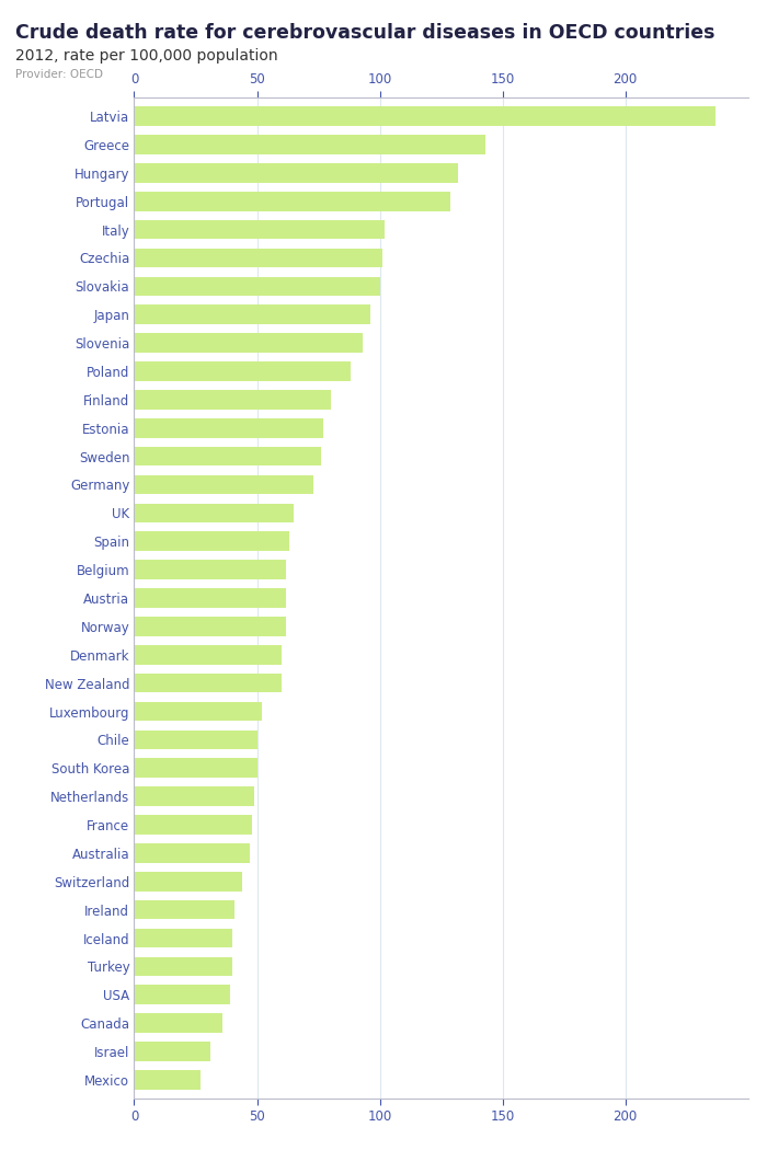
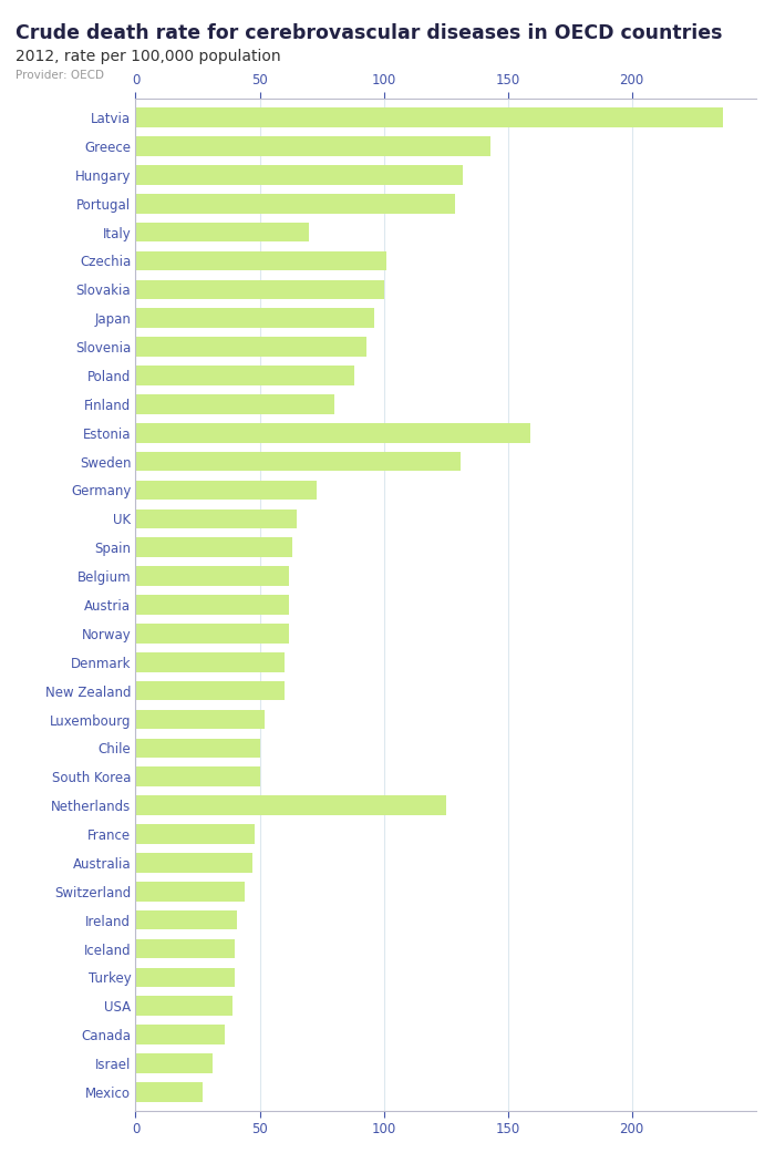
Italy: 102 -> 70
Estonia: 77 -> 159
Sweden: 76 -> 131
Netherlands: 49 -> 125
